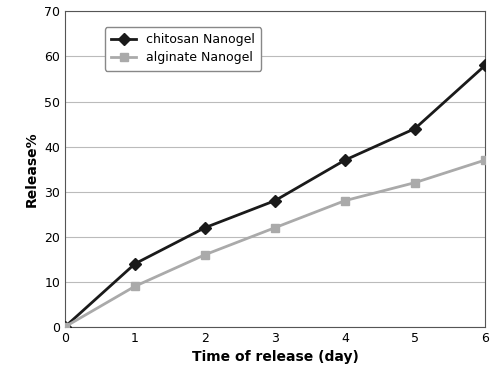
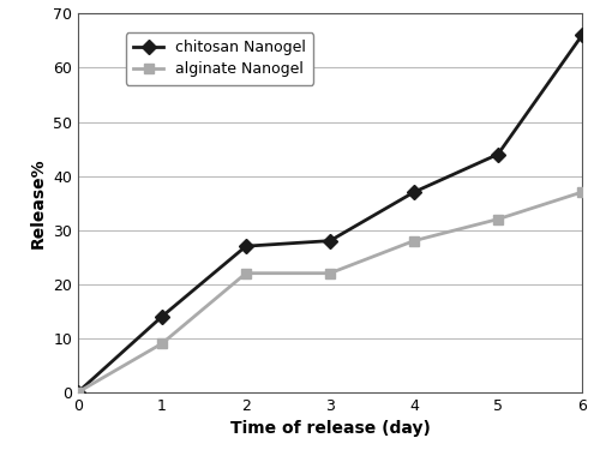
chitosan Nanogel/2: 22 -> 27
alginate Nanogel/2: 16 -> 22
chitosan Nanogel/6: 58 -> 66
